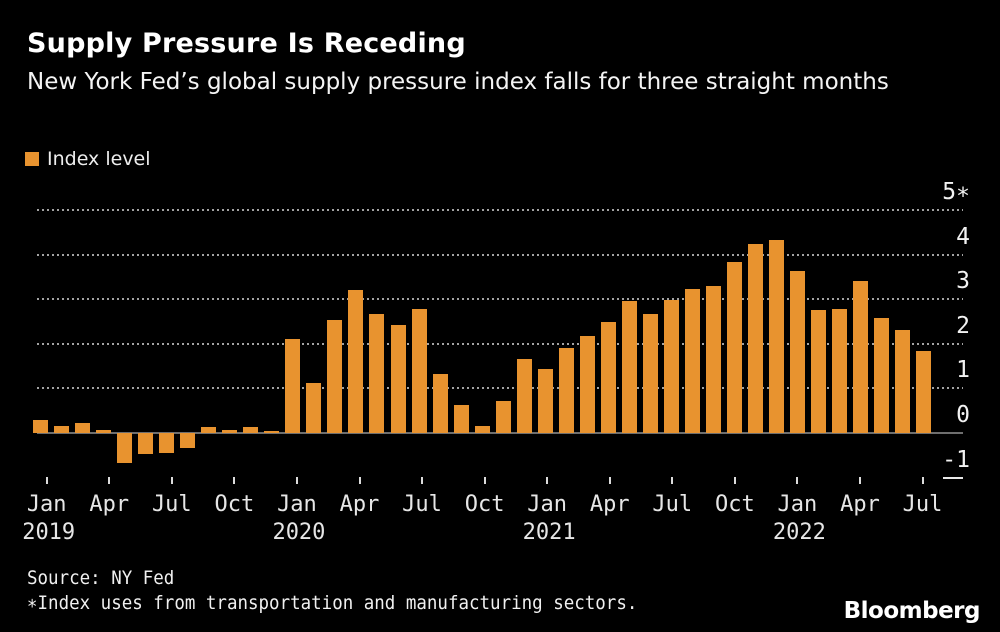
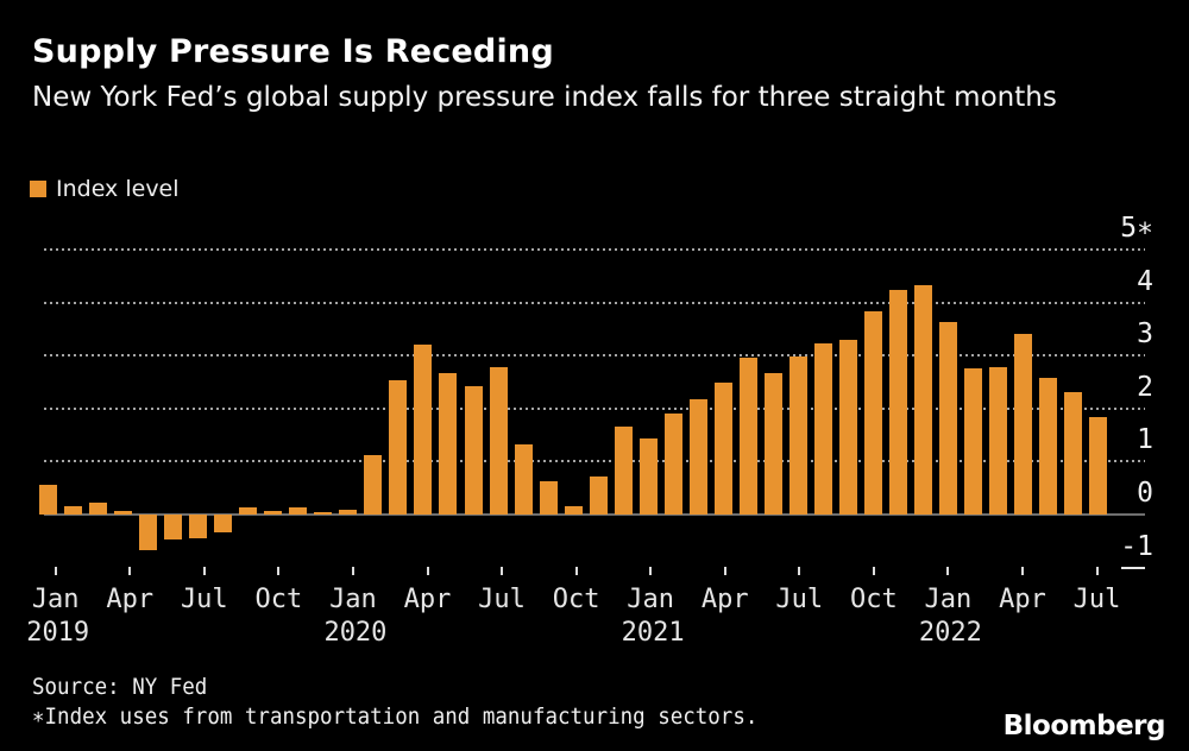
Jan 2019: 0.3 -> 0.6
Jan 2020: 2.1 -> 0.1
